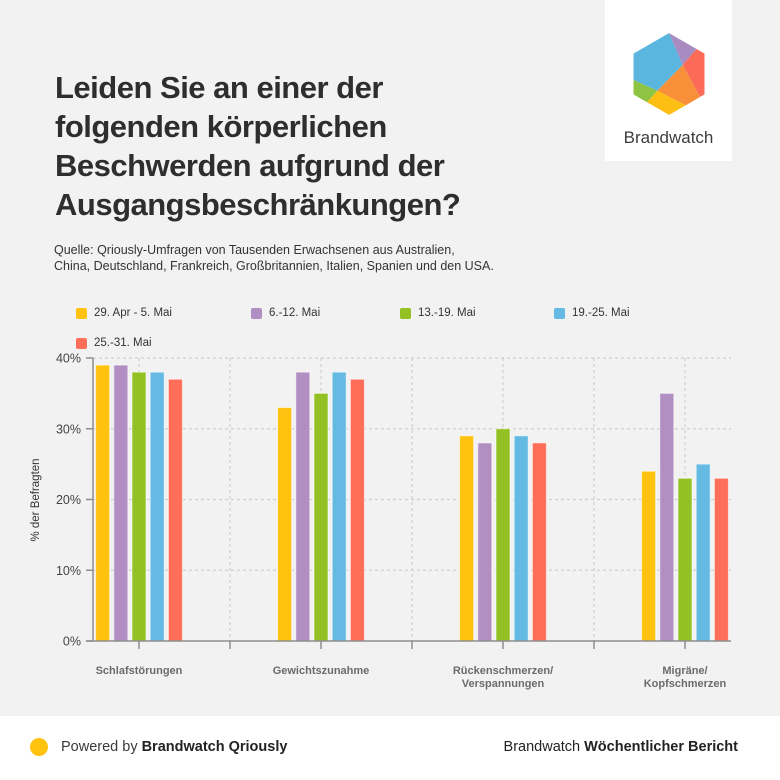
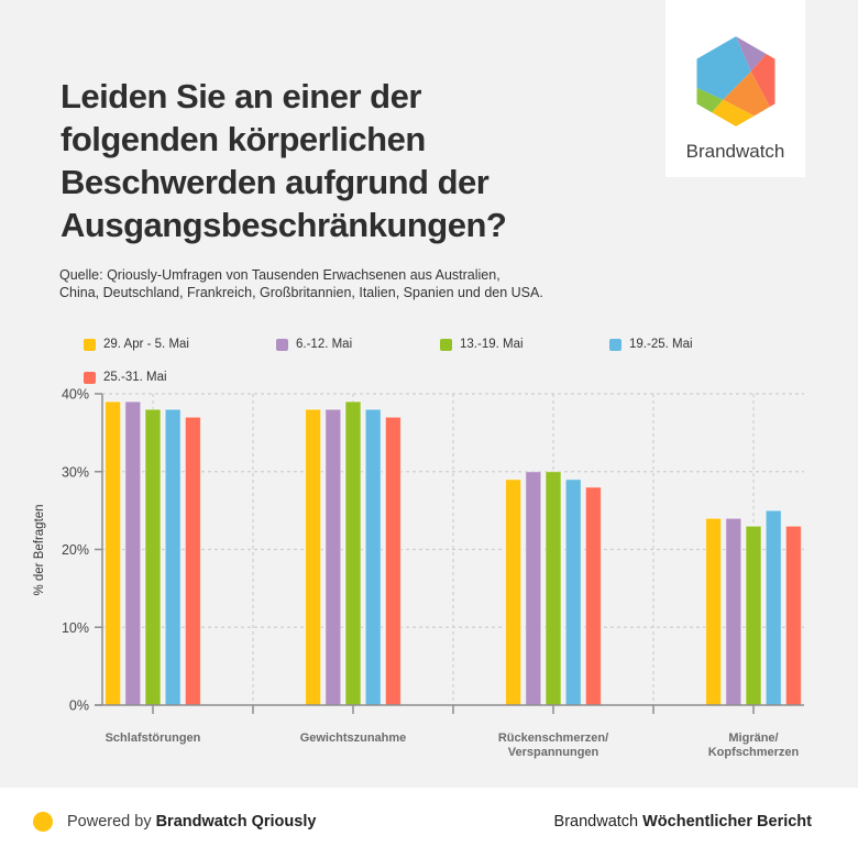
29. Apr - 5. Mai/Gewichtszunahme: 33% -> 38%
13.-19. Mai/Gewichtszunahme: 35% -> 39%
6.-12. Mai/Rückenschmerzen/ Verspannungen: 28% -> 30%
6.-12. Mai/Migräne/ Kopfschmerzen: 35% -> 24%
